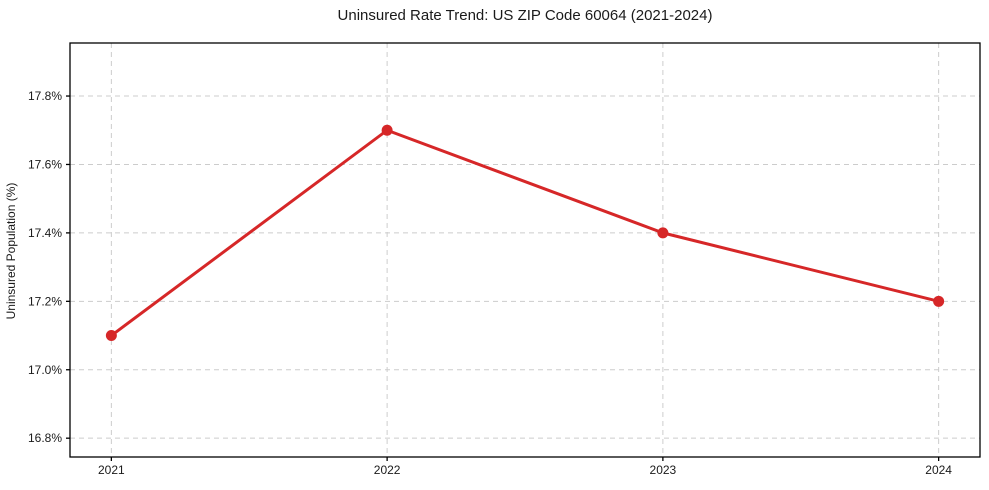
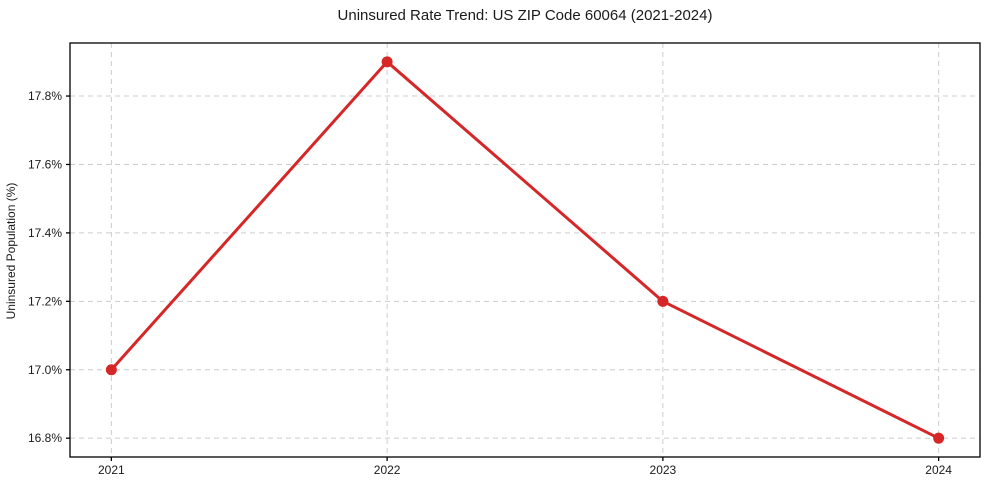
2021: 17.1% -> 17.0%
2022: 17.7% -> 17.9%
2023: 17.4% -> 17.2%
2024: 17.2% -> 16.8%
